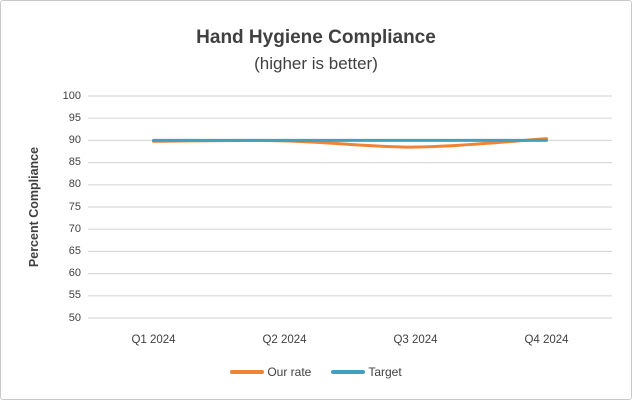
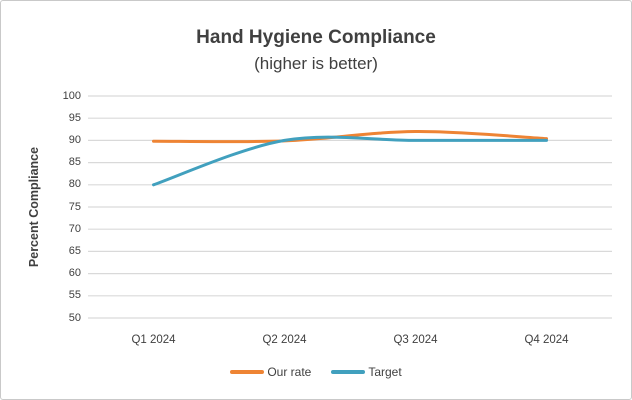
Target/Q1 2024: 90 -> 80
Our rate/Q3 2024: 88 -> 92
